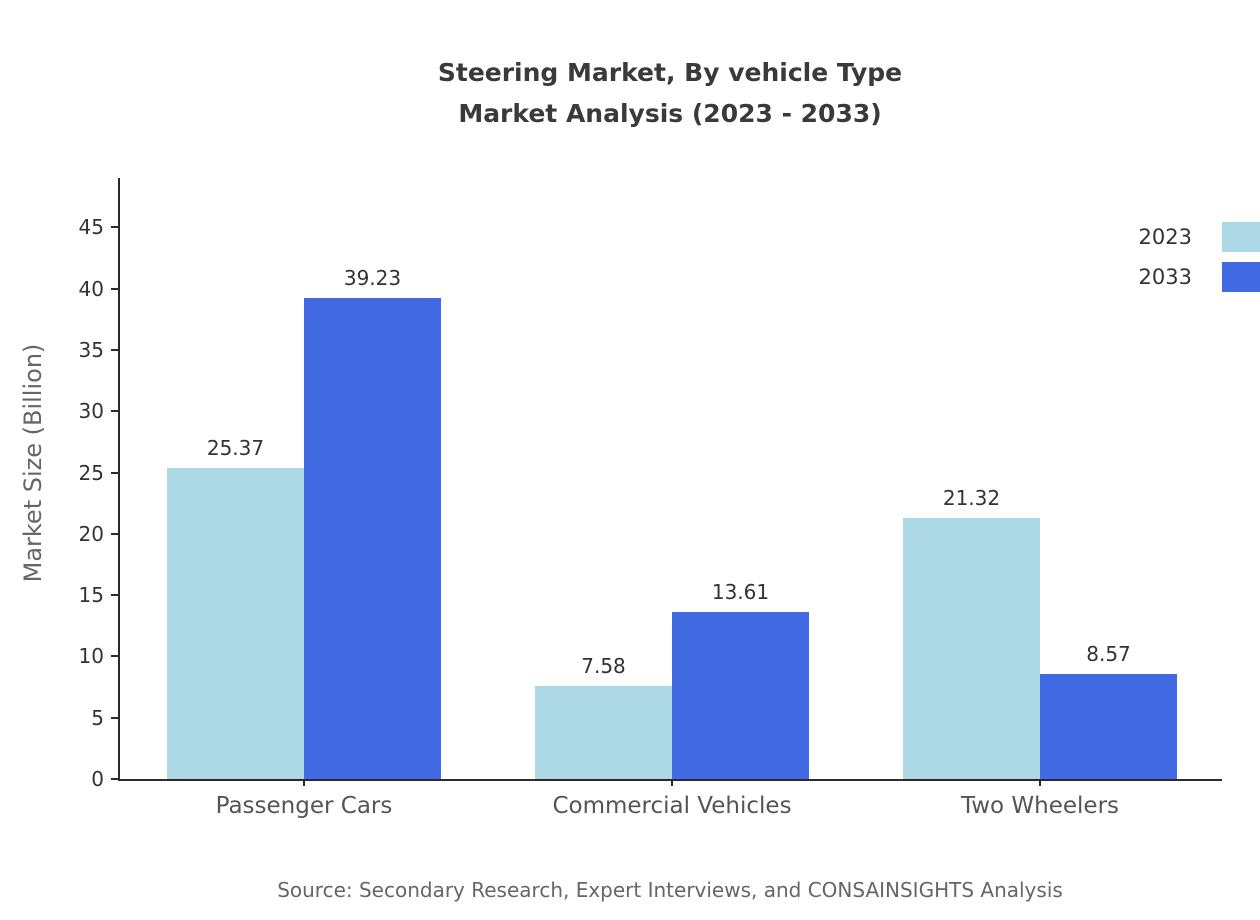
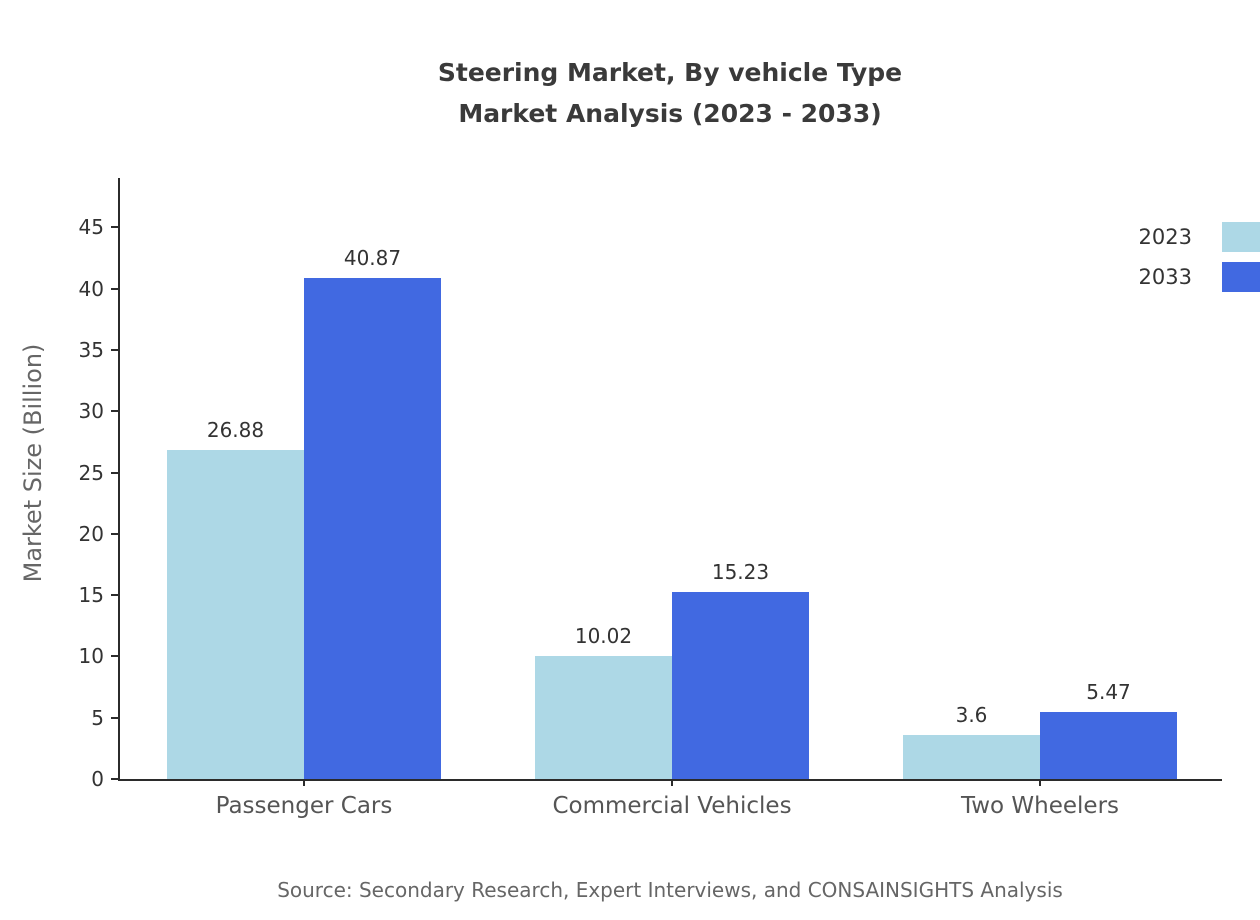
2023/Passenger Cars: 25.37 -> 26.88
2033/Passenger Cars: 39.23 -> 40.87
2023/Commercial Vehicles: 7.58 -> 10.02
2033/Commercial Vehicles: 13.61 -> 15.23
2023/Two Wheelers: 21.32 -> 3.6
2033/Two Wheelers: 8.57 -> 5.47
